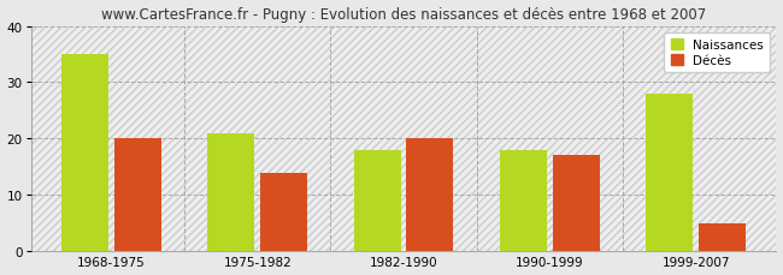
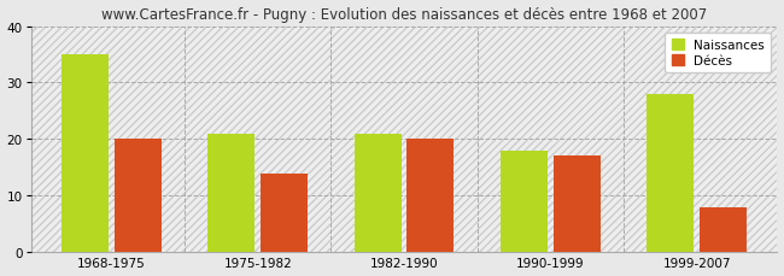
Naissances/1982-1990: 18 -> 21
Décès/1999-2007: 5 -> 8
